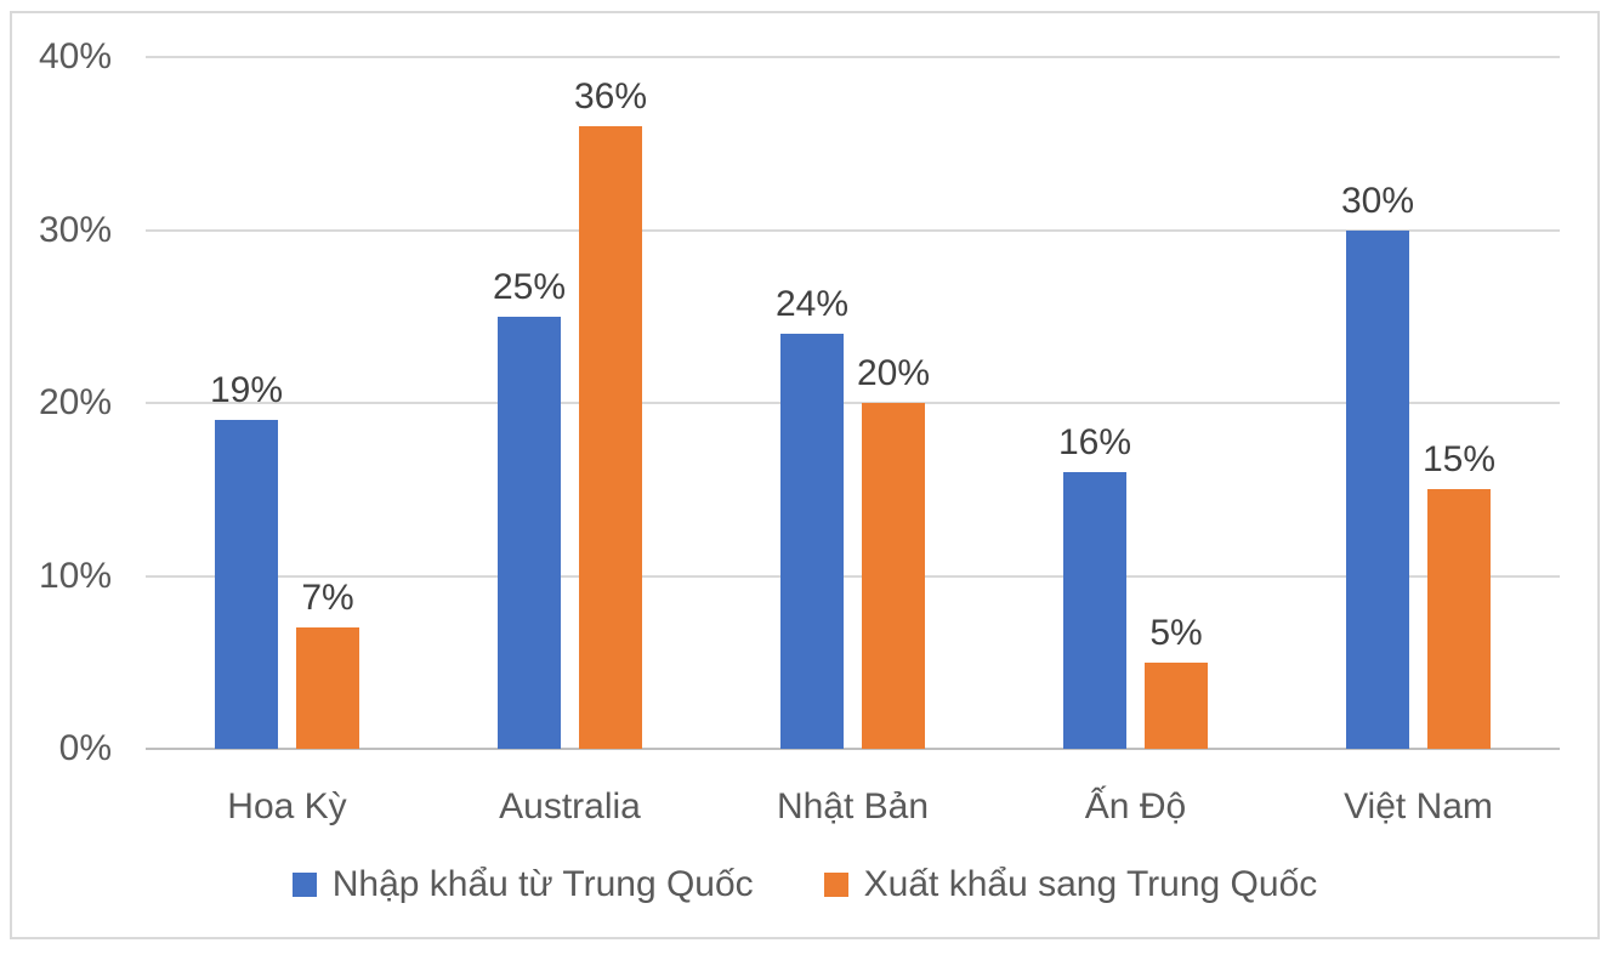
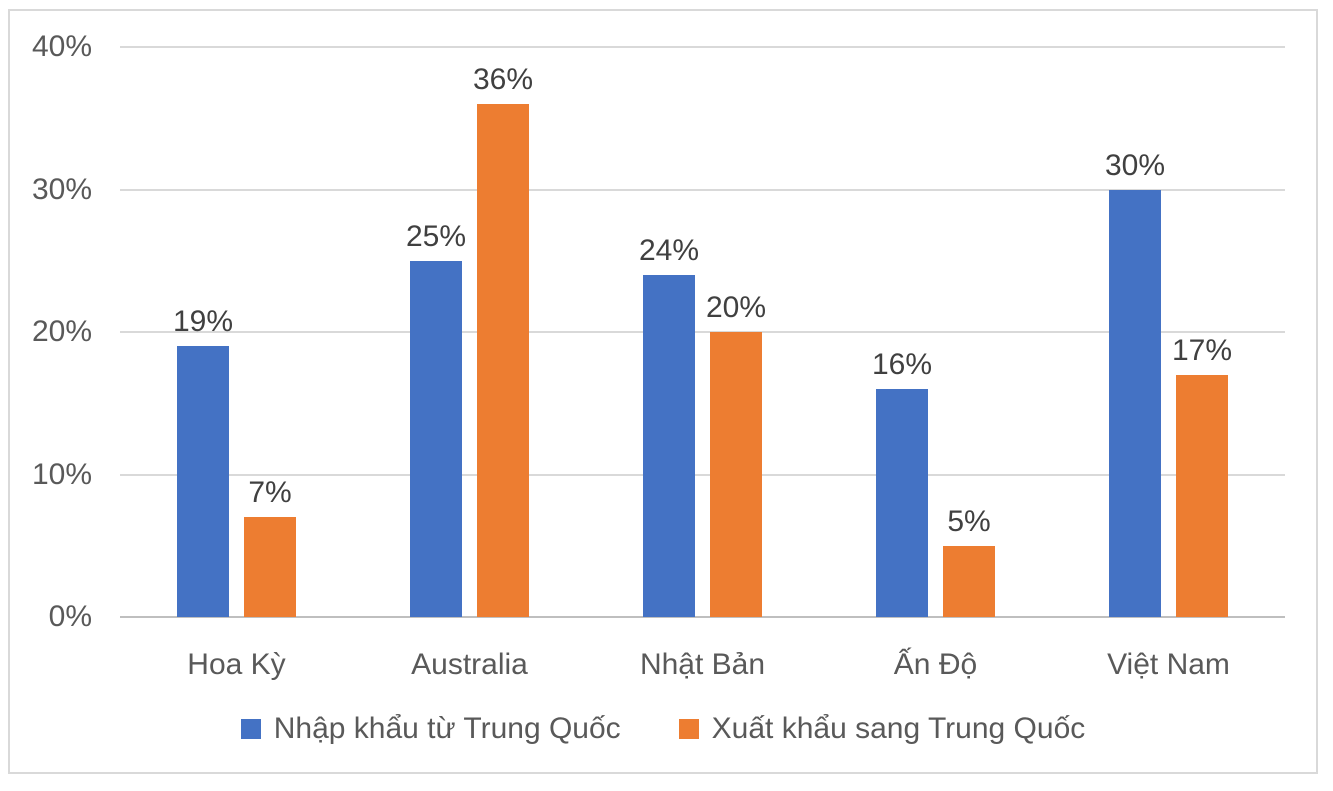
Xuất khẩu sang Trung Quốc/Việt Nam: 15% -> 17%
